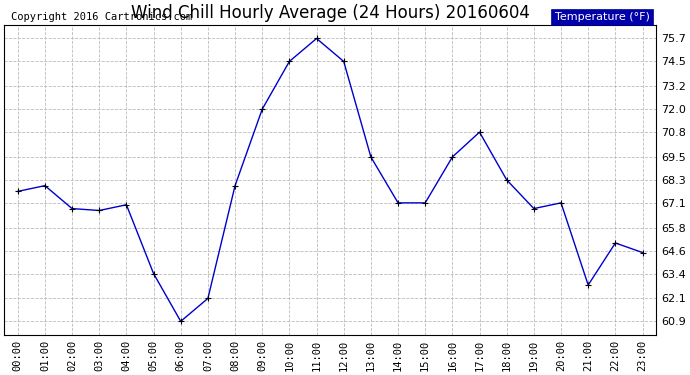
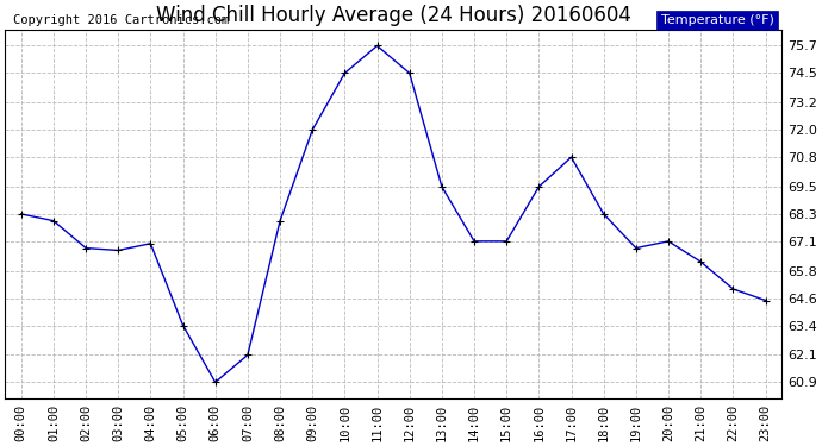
00:00: 67.7 -> 68.3
21:00: 62.8 -> 66.2
